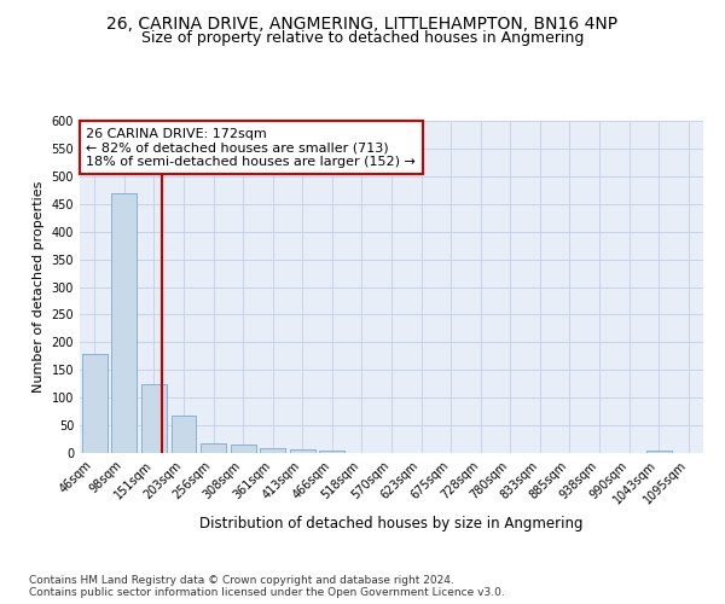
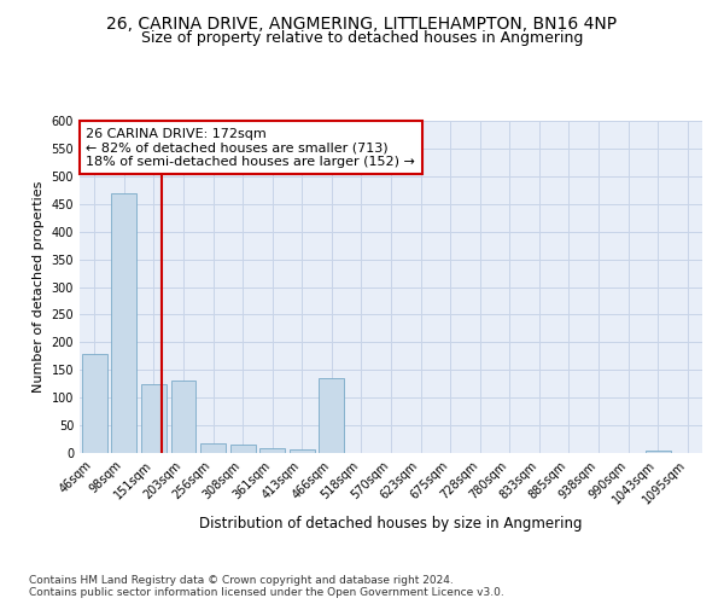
203sqm: 68 -> 130
466sqm: 5 -> 135
